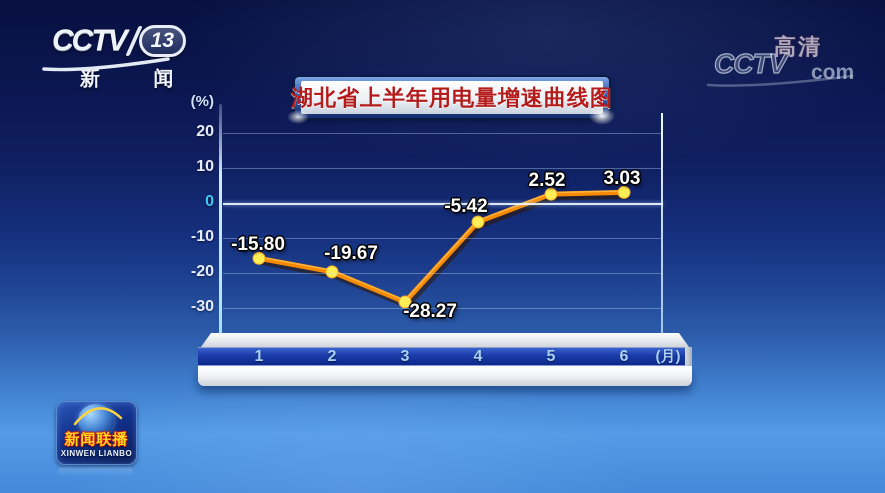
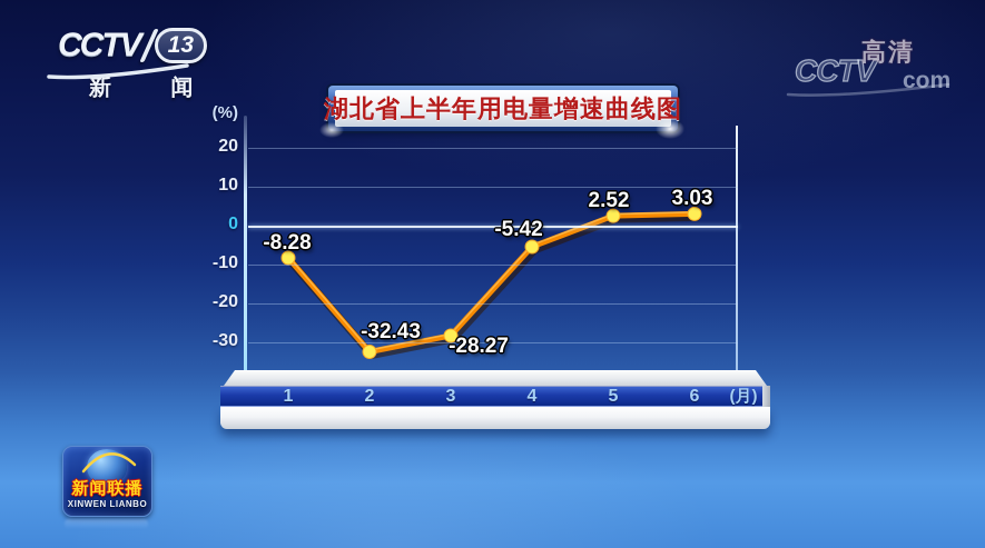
1: -15.80 -> -8.28
2: -19.67 -> -32.43
